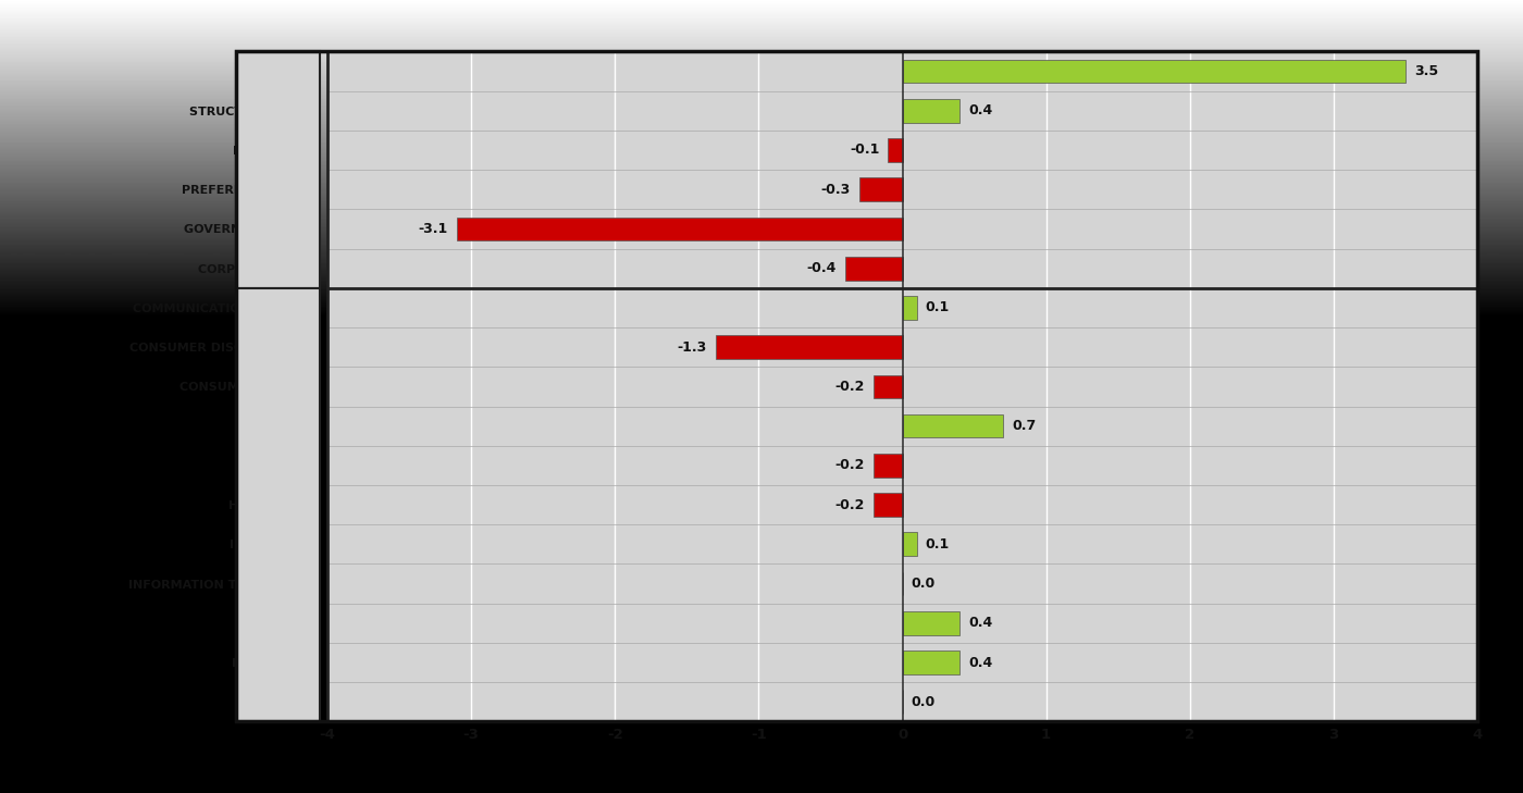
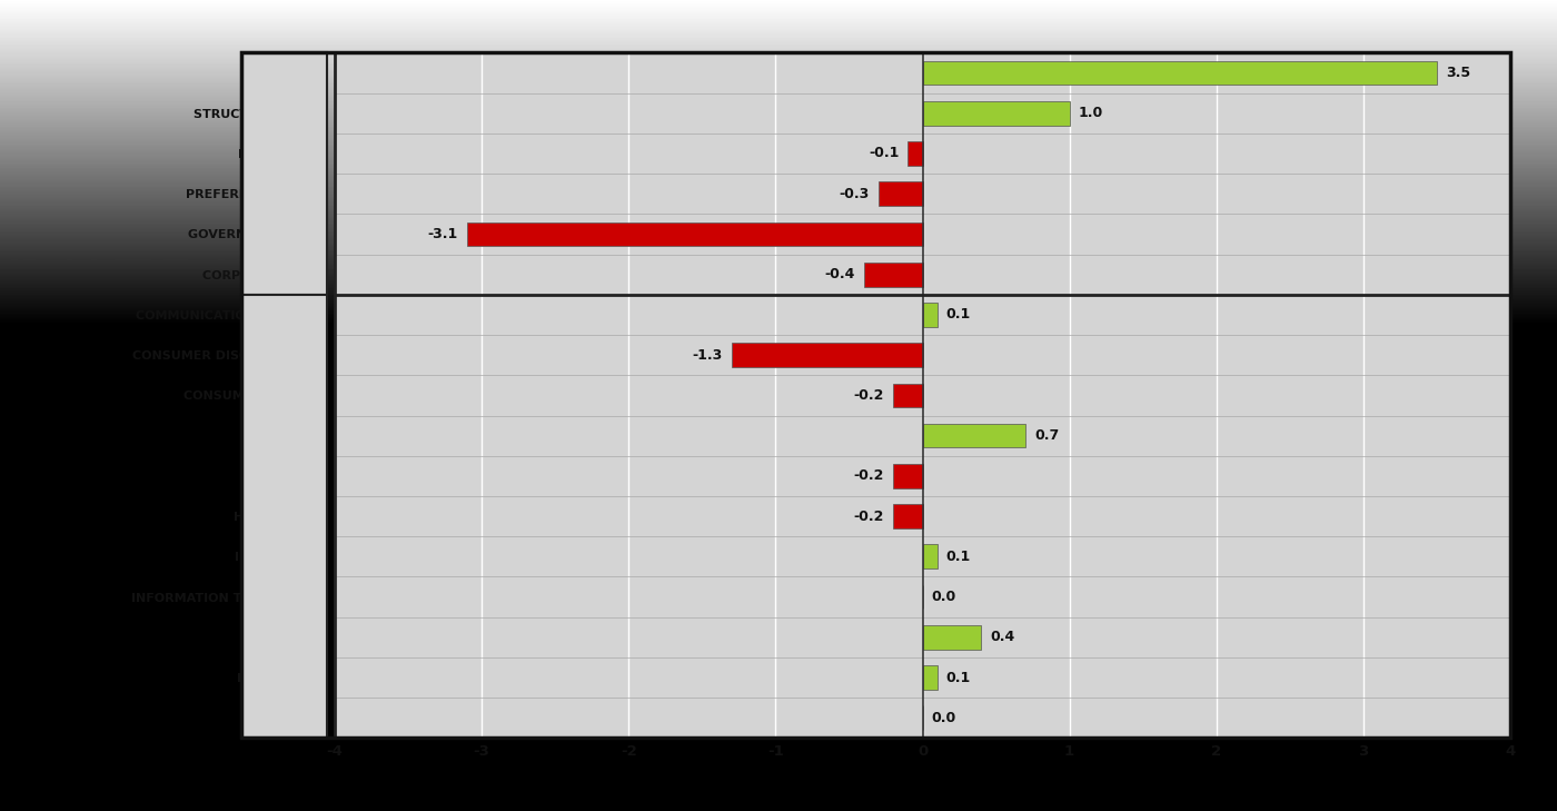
STRUCTURED DEBT: 0.4 -> 1.0
REAL ESTATE: 0.4 -> 0.1
